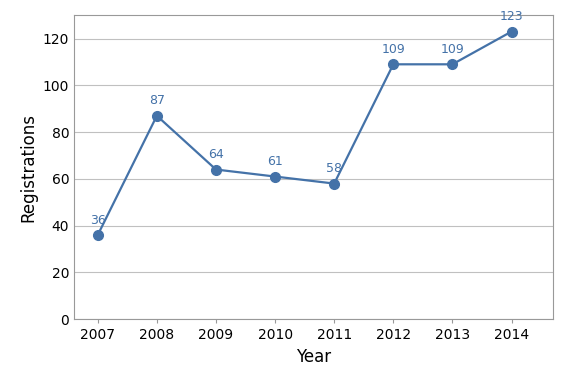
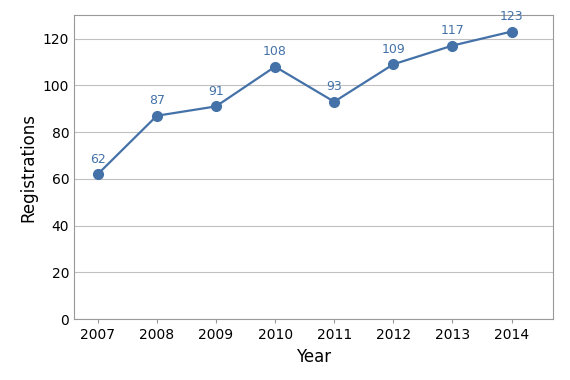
2007: 36 -> 62
2009: 64 -> 91
2010: 61 -> 108
2011: 58 -> 93
2013: 109 -> 117
